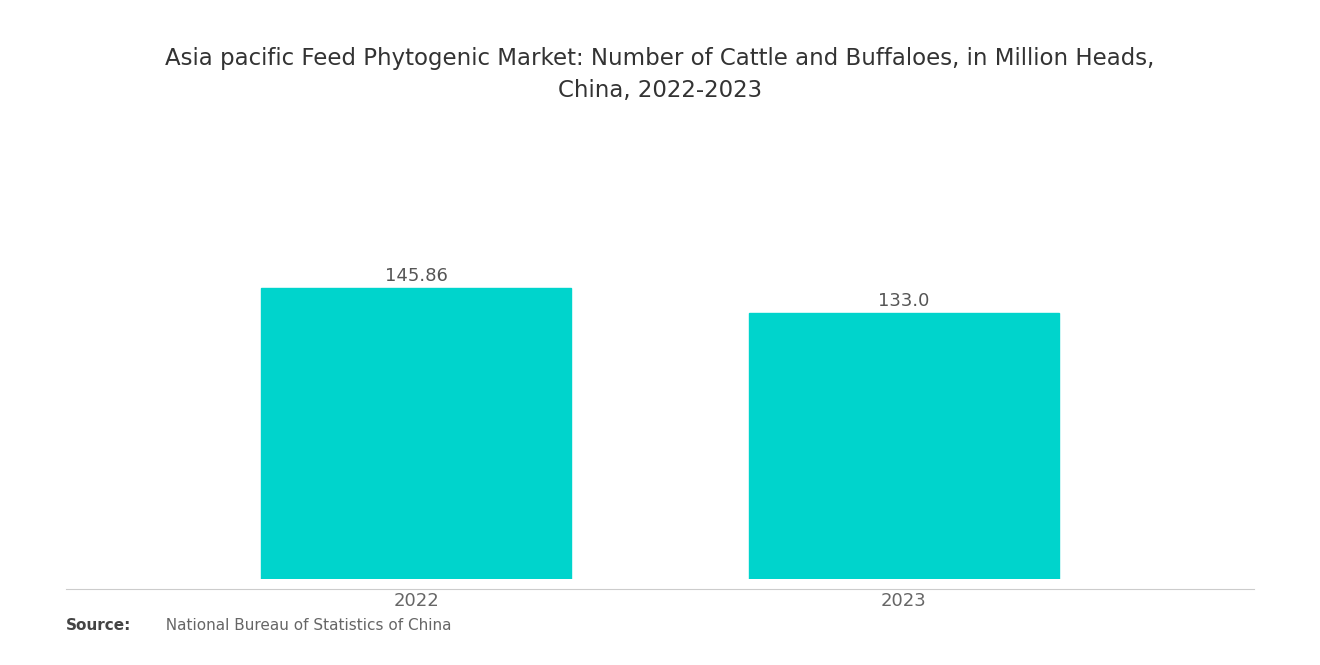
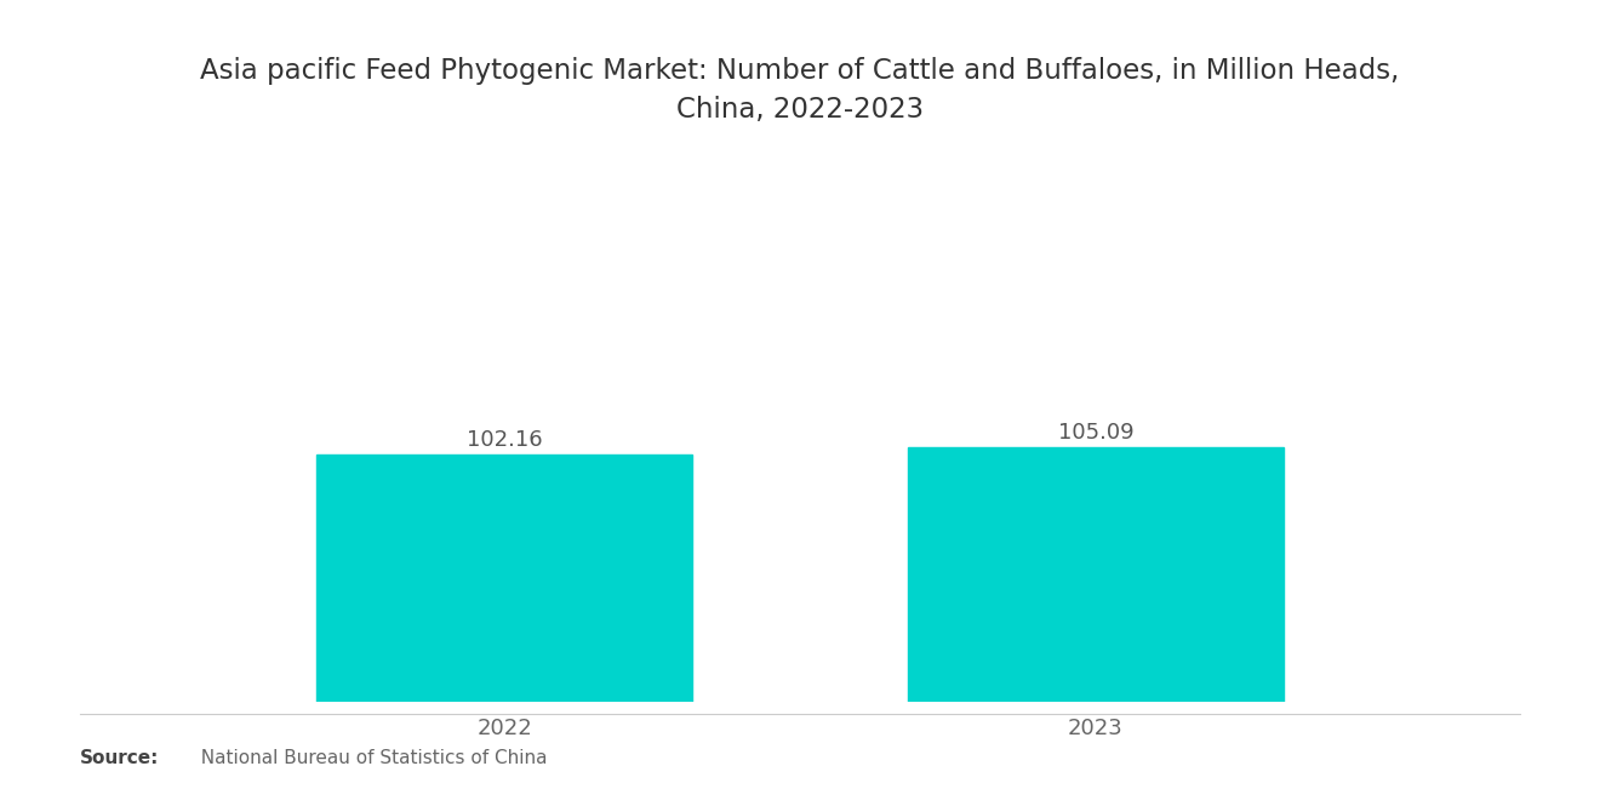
2022: 145.86 -> 102.16
2023: 133.0 -> 105.09
